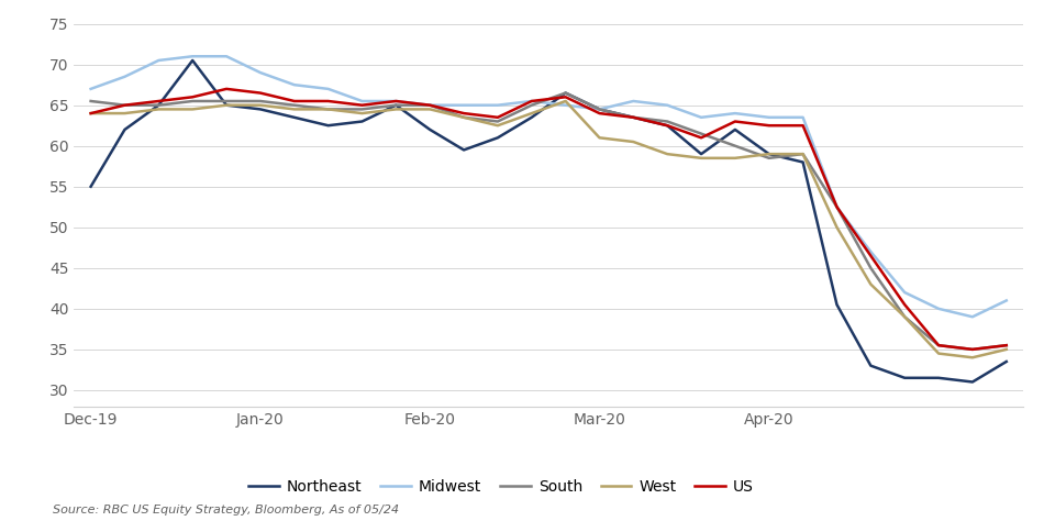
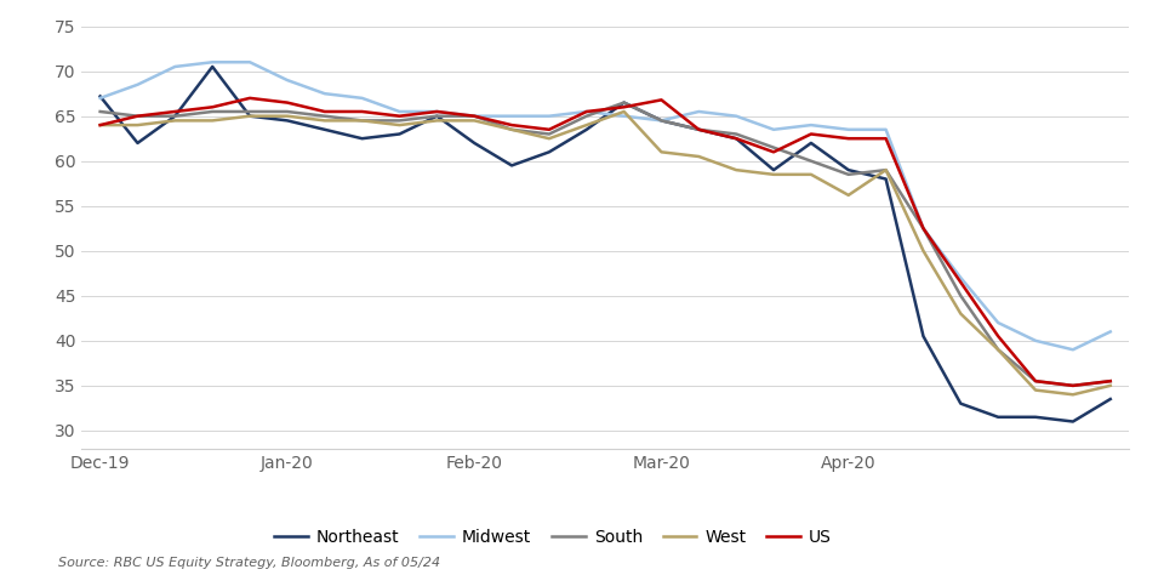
Northeast/Dec-19: 55.0 -> 67.2
US/Mar-20: 64.0 -> 66.8
West/Apr-20: 59.0 -> 56.2
